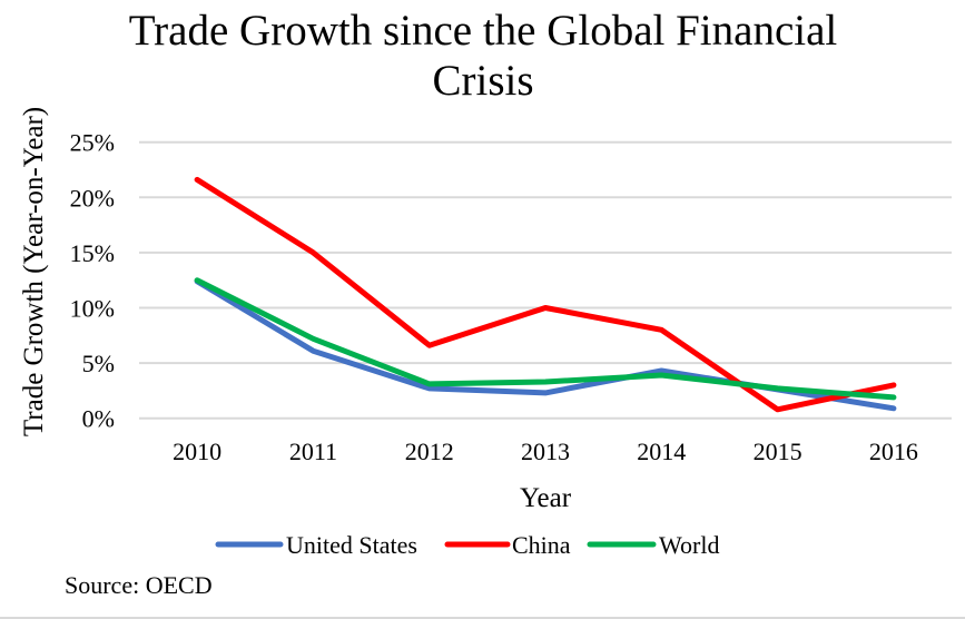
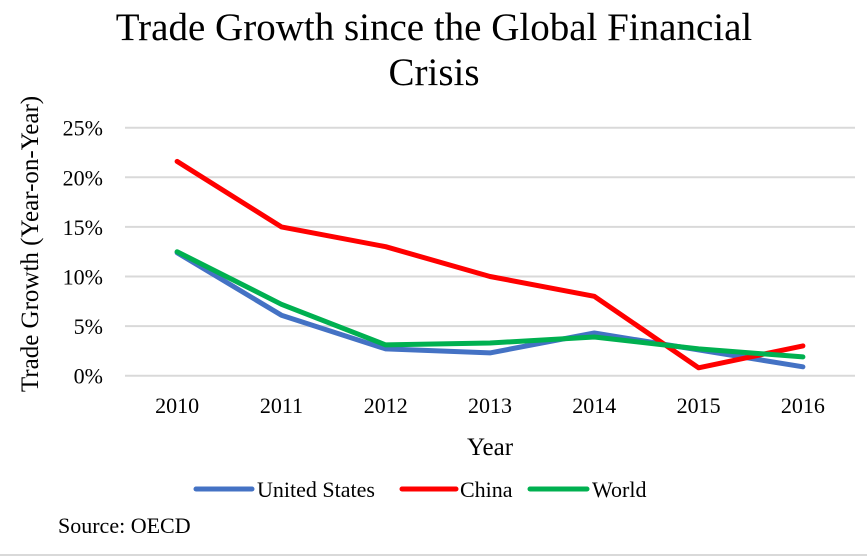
China/2012: 7% -> 13%
